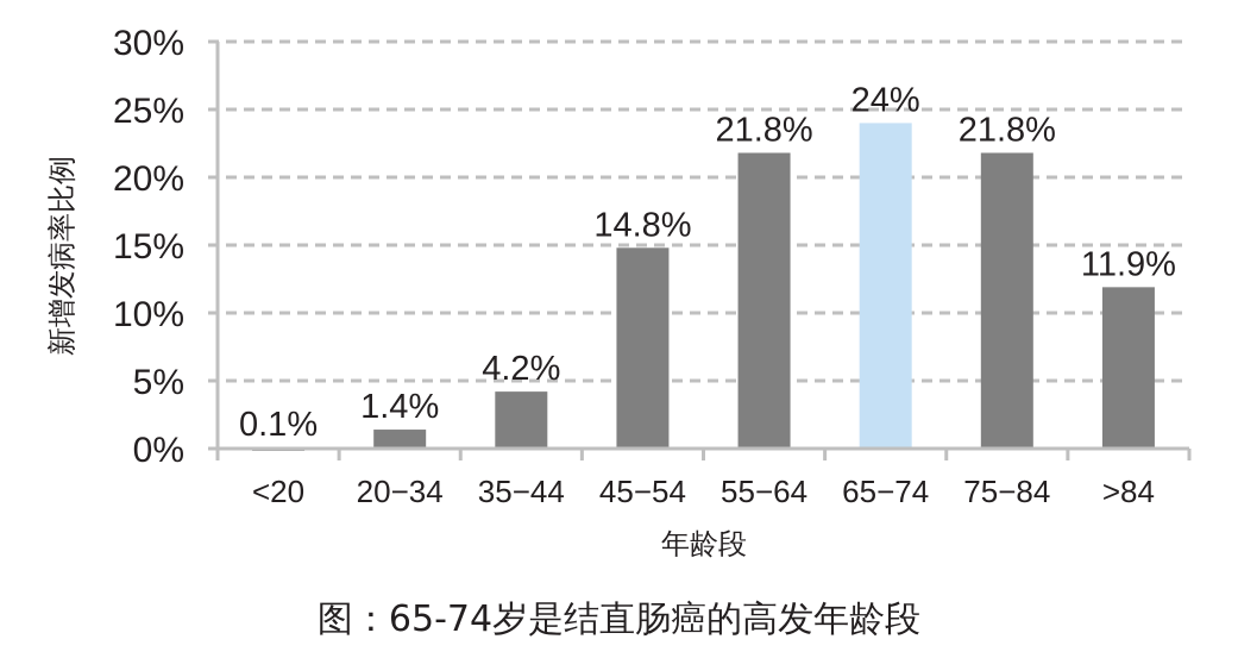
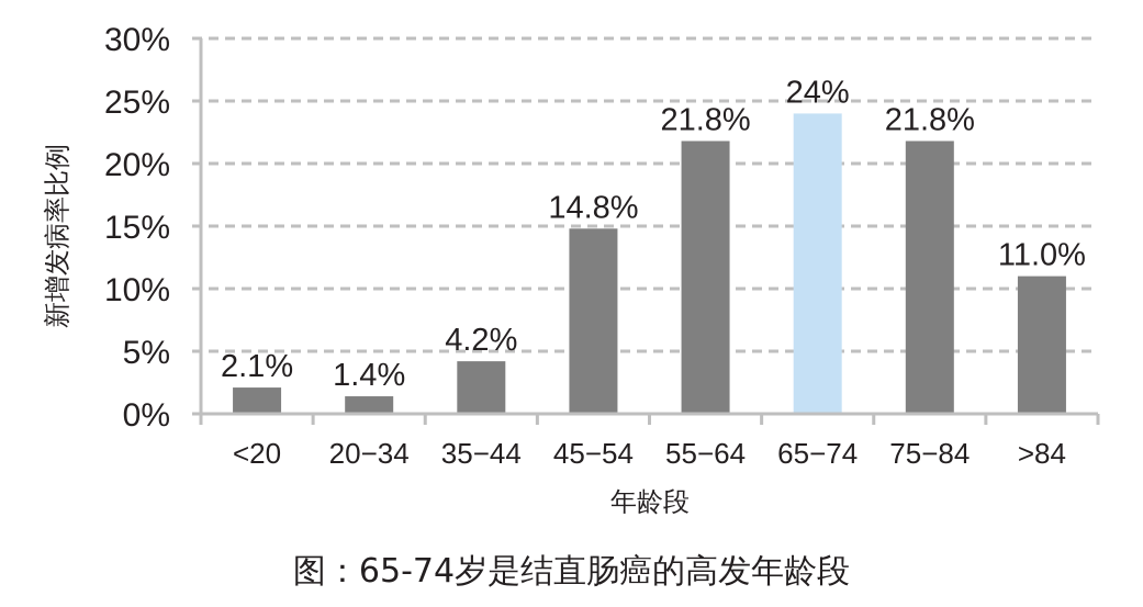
<20: 0.1% -> 2.1%
>84: 11.9% -> 11.0%
